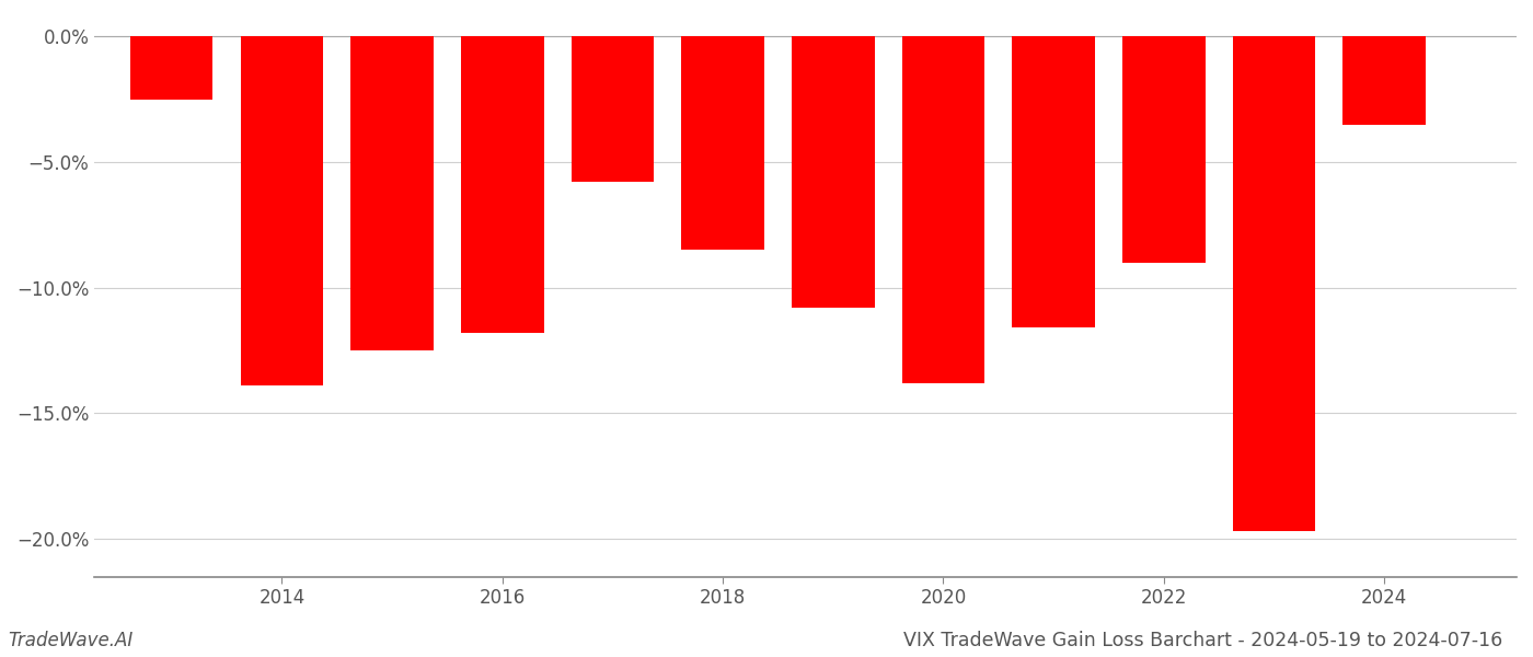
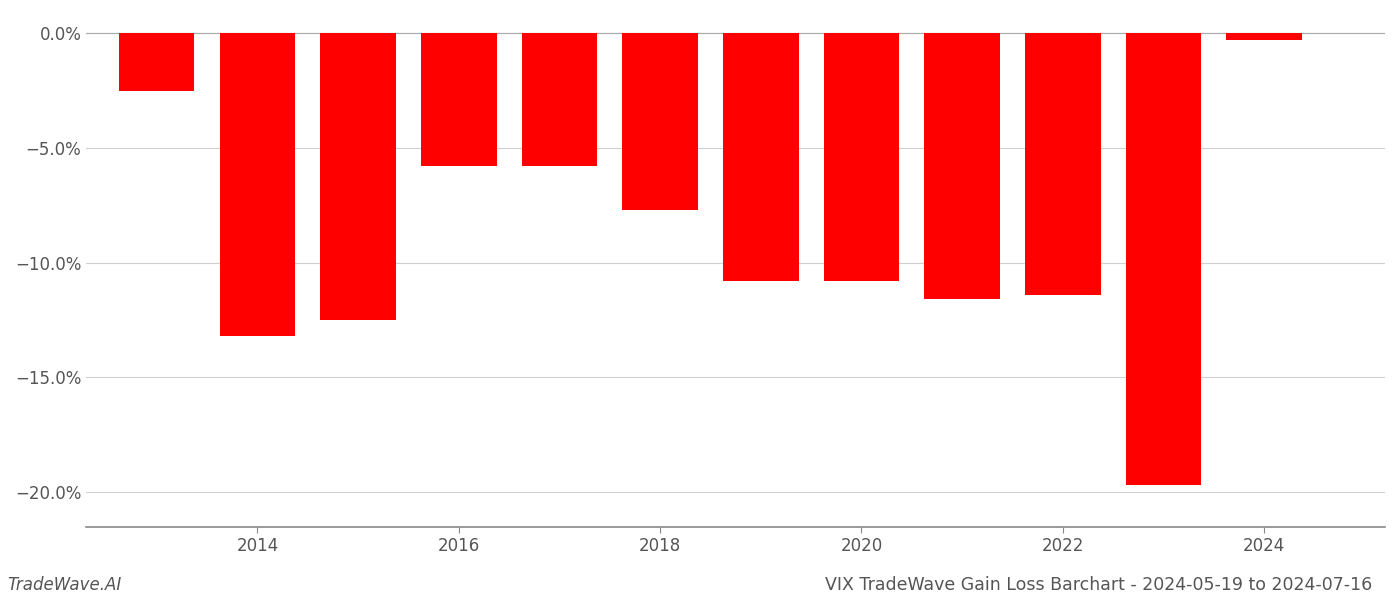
2014: -13.9% -> -13.2%
2016: -11.8% -> -5.8%
2018: -8.5% -> -7.7%
2020: -13.8% -> -10.8%
2022: -9.0% -> -11.4%
2024: -3.5% -> -0.3%
